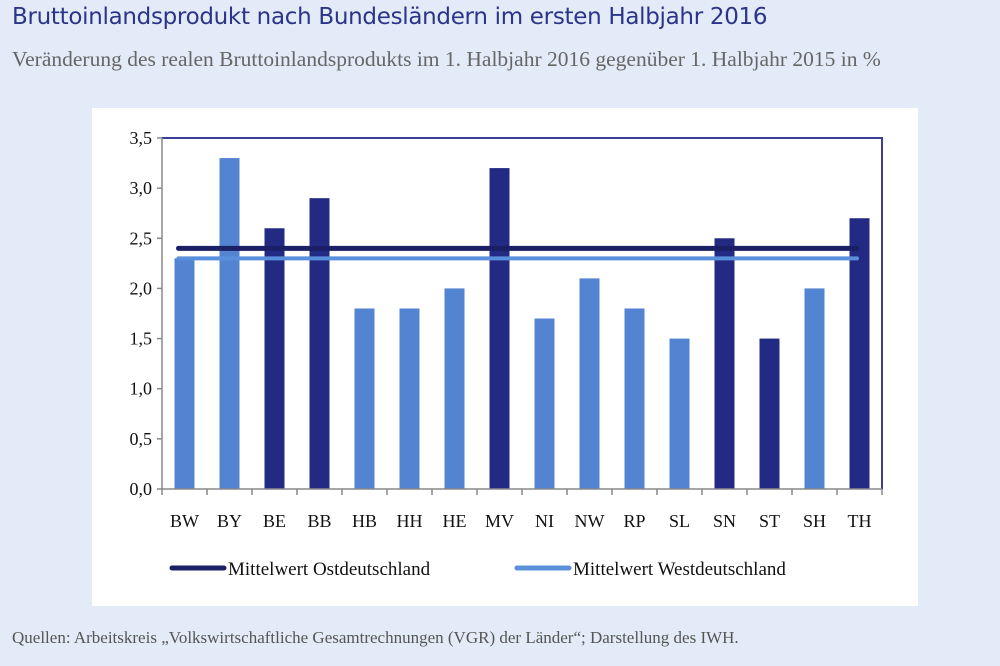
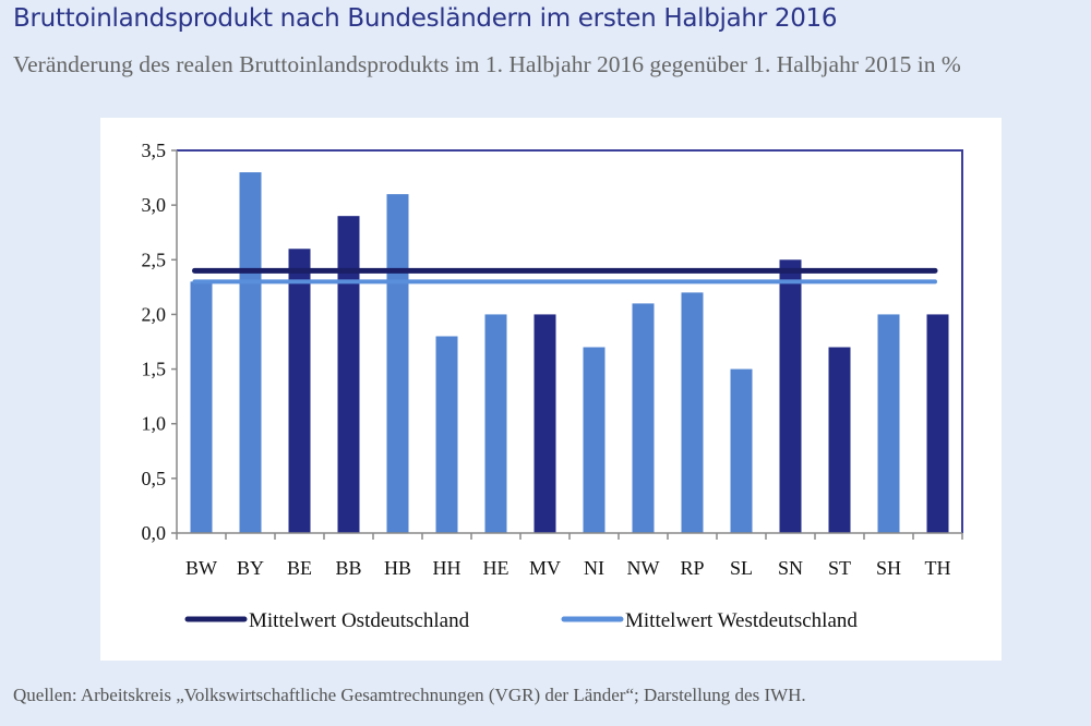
HB: 1,8 -> 3,1
MV: 3,2 -> 2,0
RP: 1,8 -> 2,2
ST: 1,5 -> 1,7
TH: 2,7 -> 2,0
